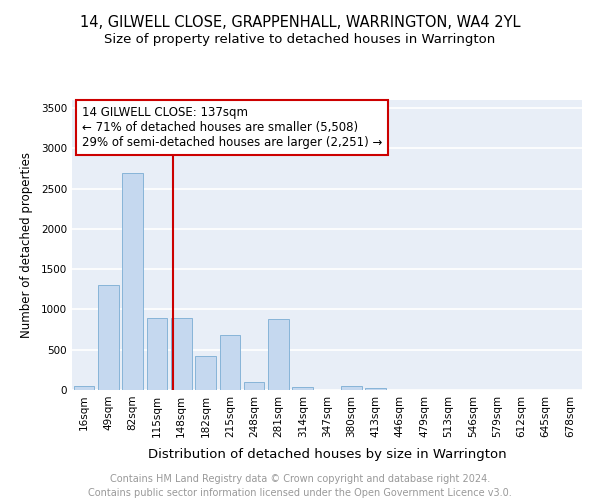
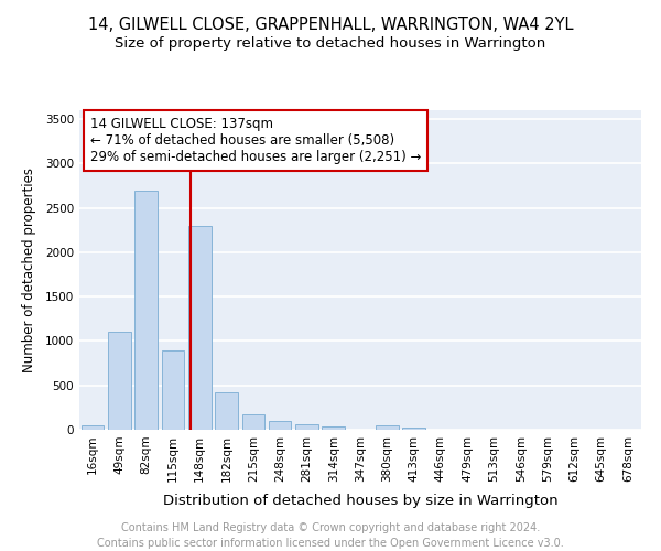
49sqm: 1300 -> 1100
148sqm: 900 -> 2300
215sqm: 680 -> 170
281sqm: 880 -> 60
